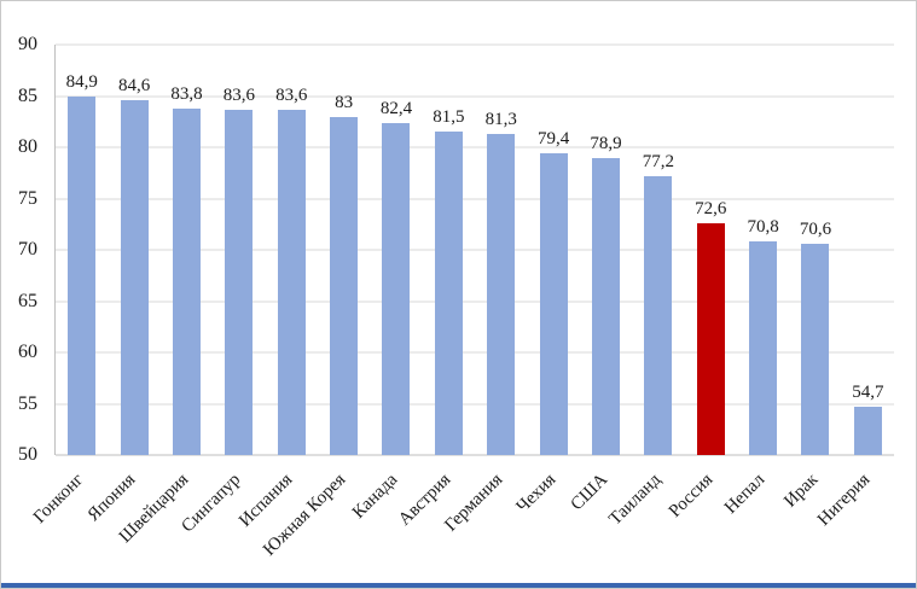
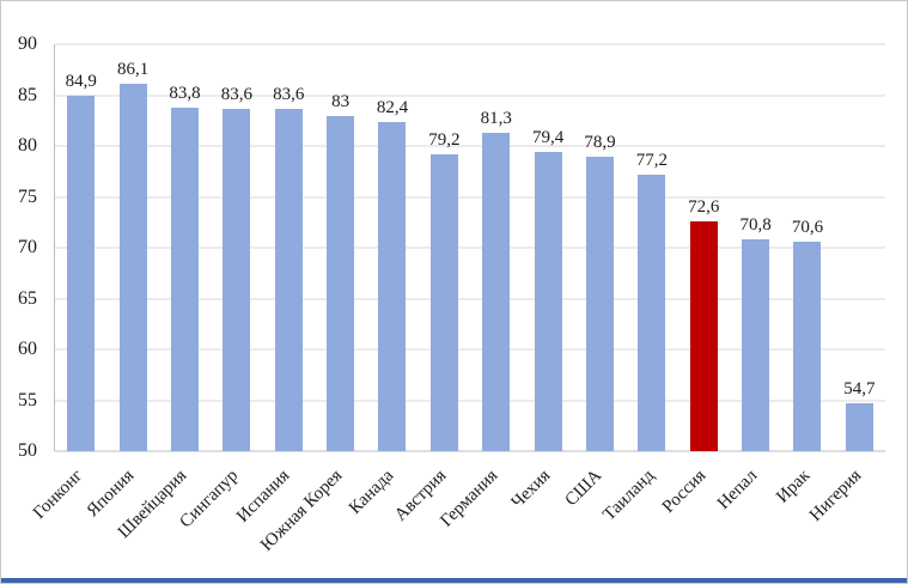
Япония: 84,6 -> 86,1
Австрия: 81,5 -> 79,2
